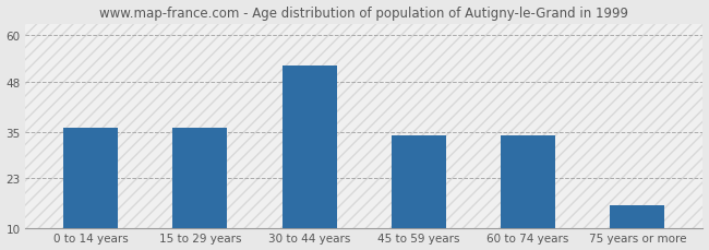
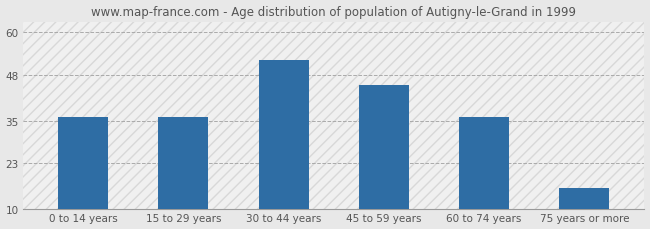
45 to 59 years: 34 -> 45
60 to 74 years: 34 -> 36
